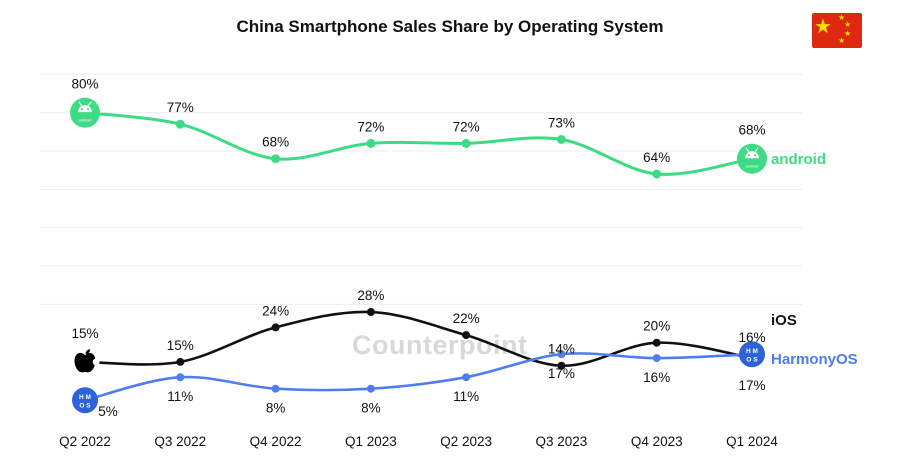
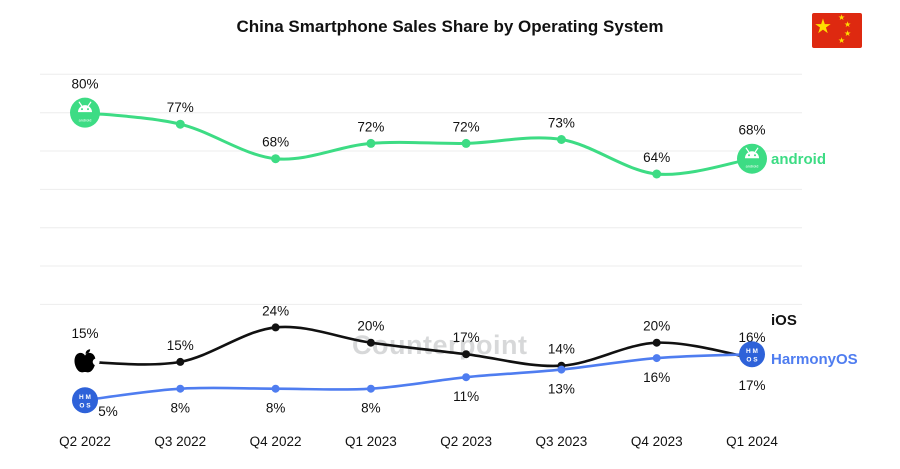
HarmonyOS/Q3 2022: 11% -> 8%
iOS/Q1 2023: 28% -> 20%
iOS/Q2 2023: 22% -> 17%
HarmonyOS/Q3 2023: 17% -> 13%
